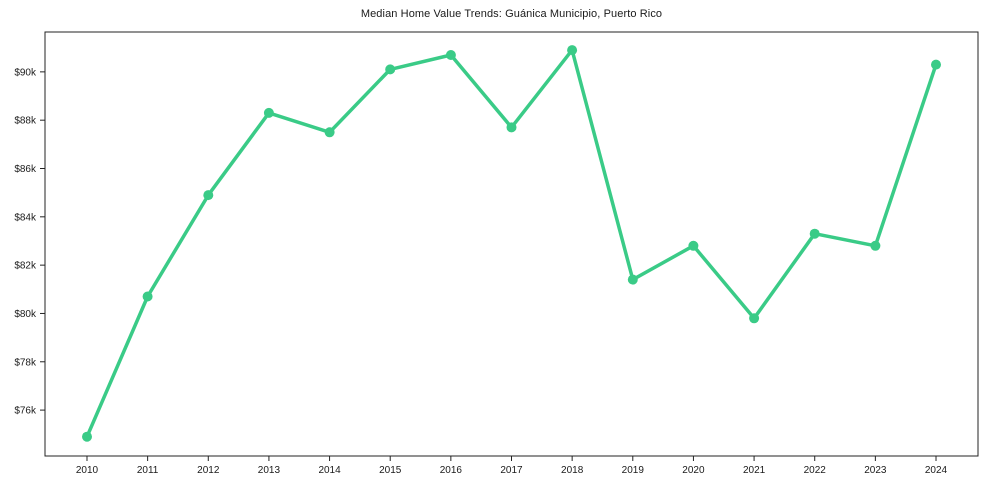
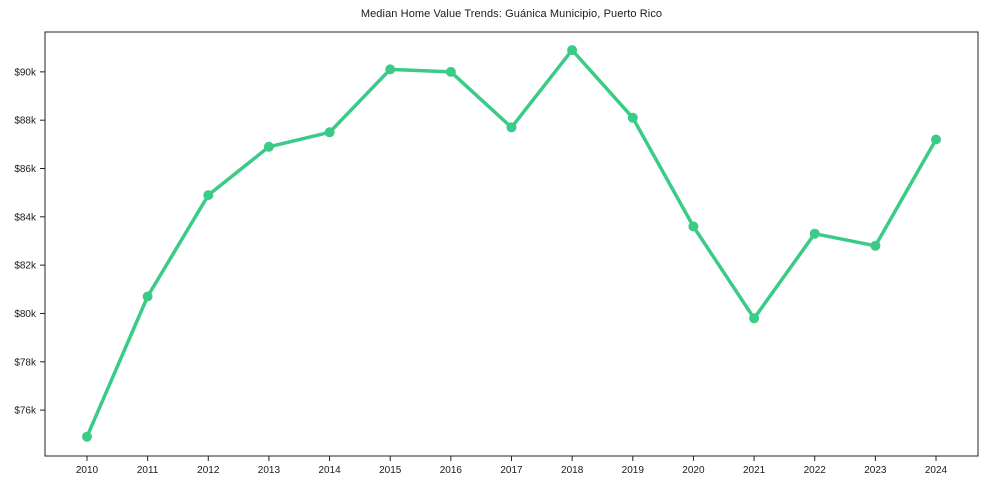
2013: $88.3k -> $86.9k
2016: $90.7k -> $90.0k
2019: $81.4k -> $88.1k
2020: $82.8k -> $83.6k
2024: $90.3k -> $87.2k
